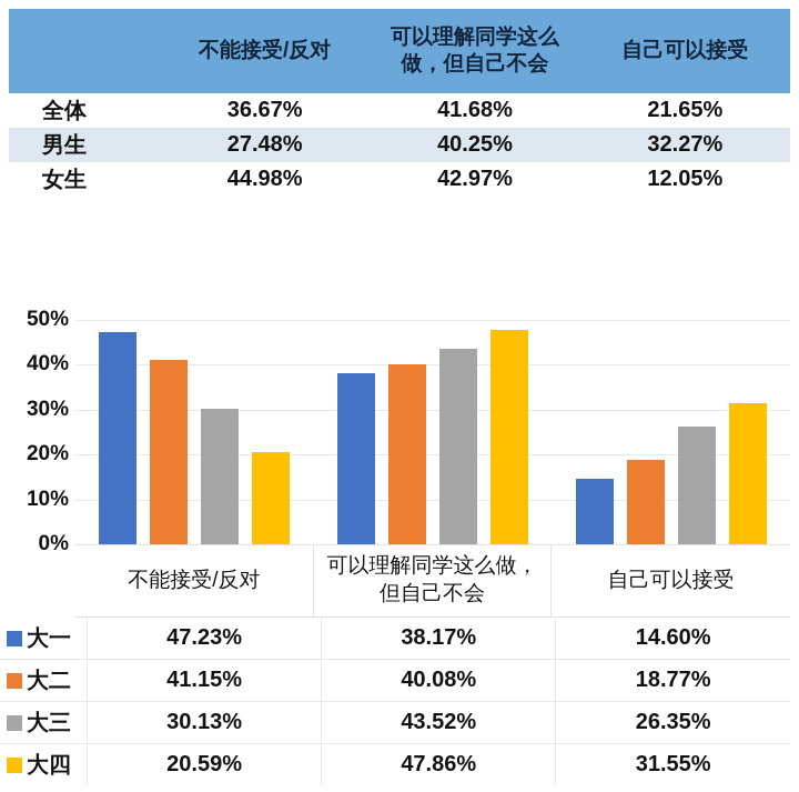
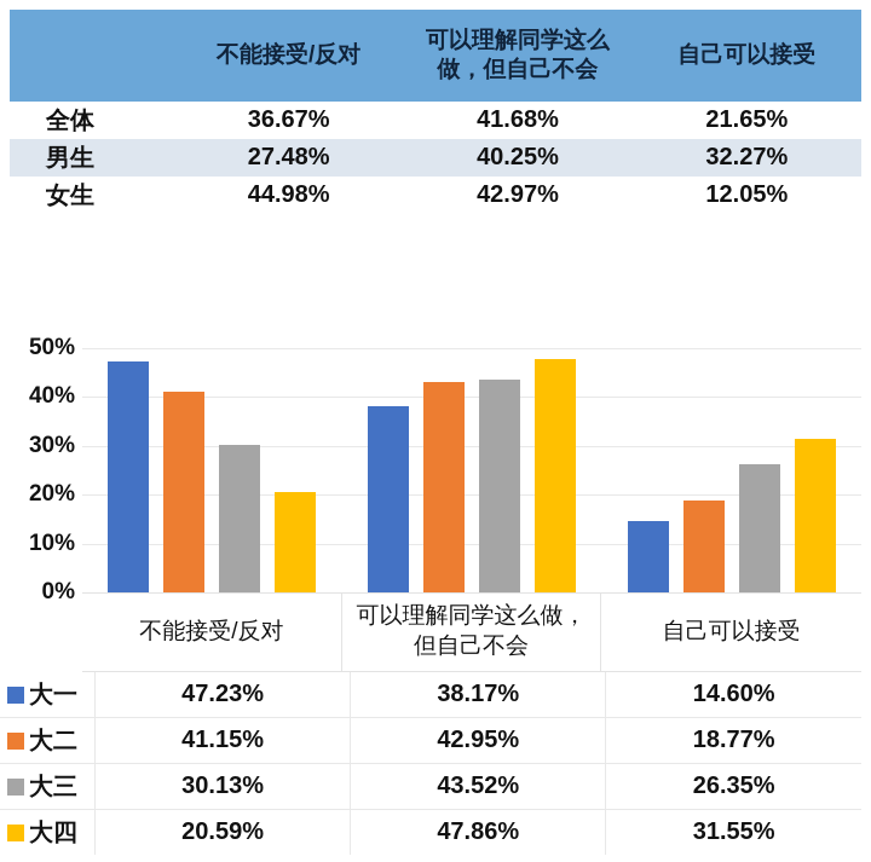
大二/可以理解同学这么做，但自己不会: 40.08% -> 42.95%
